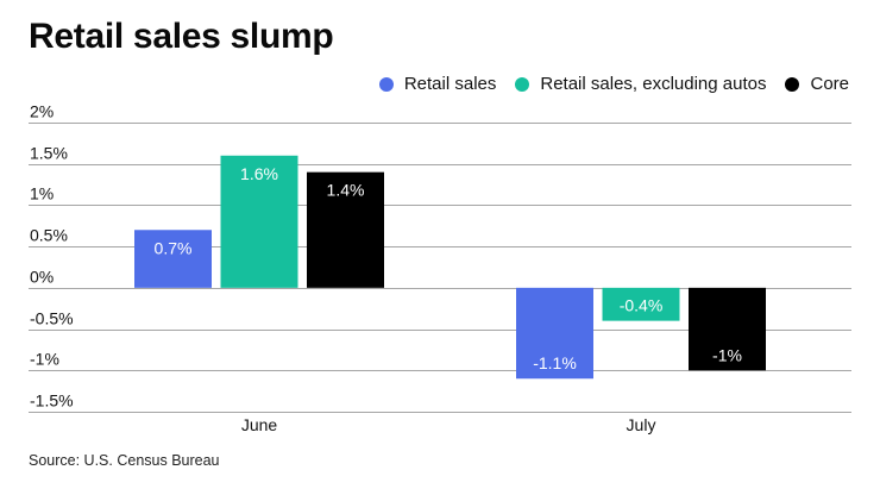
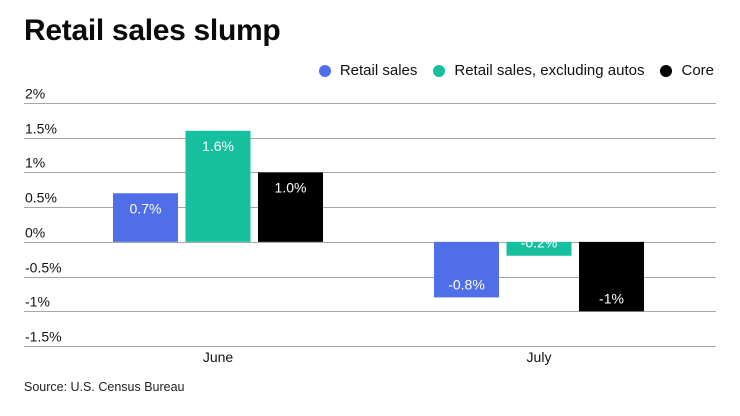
Core/June: 1.4% -> 1.0%
Retail sales/July: -1.1% -> -0.8%
Retail sales, excluding autos/July: -0.4% -> -0.2%
